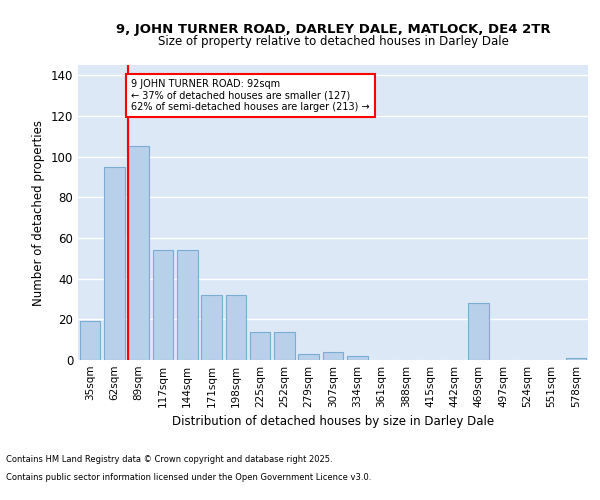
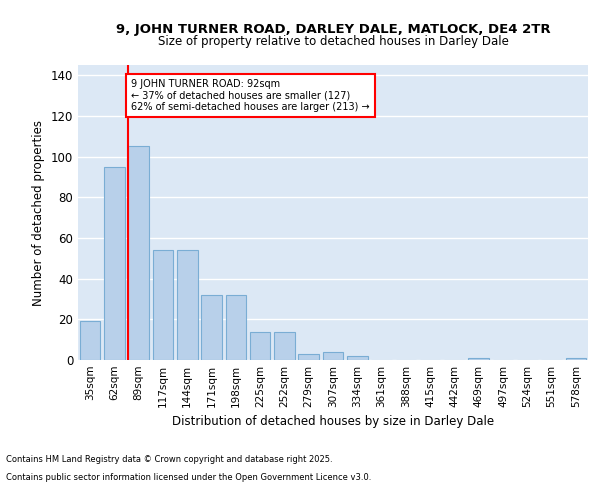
469sqm: 28 -> 1
